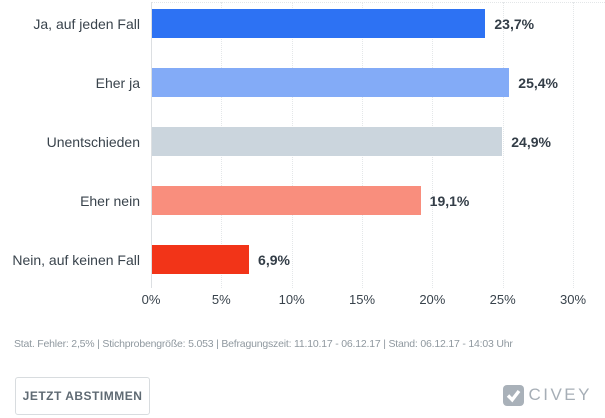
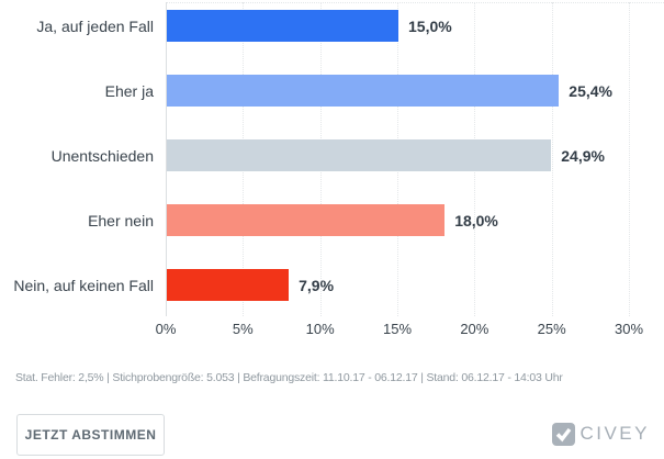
Ja, auf jeden Fall: 23,7% -> 15,0%
Eher nein: 19,1% -> 18,0%
Nein, auf keinen Fall: 6,9% -> 7,9%
